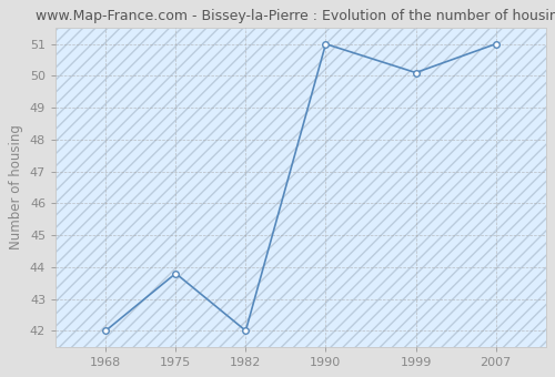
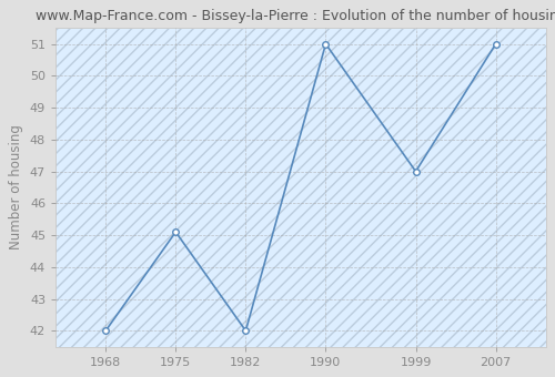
1975: 43.8 -> 45.1
1999: 50.1 -> 47.0
